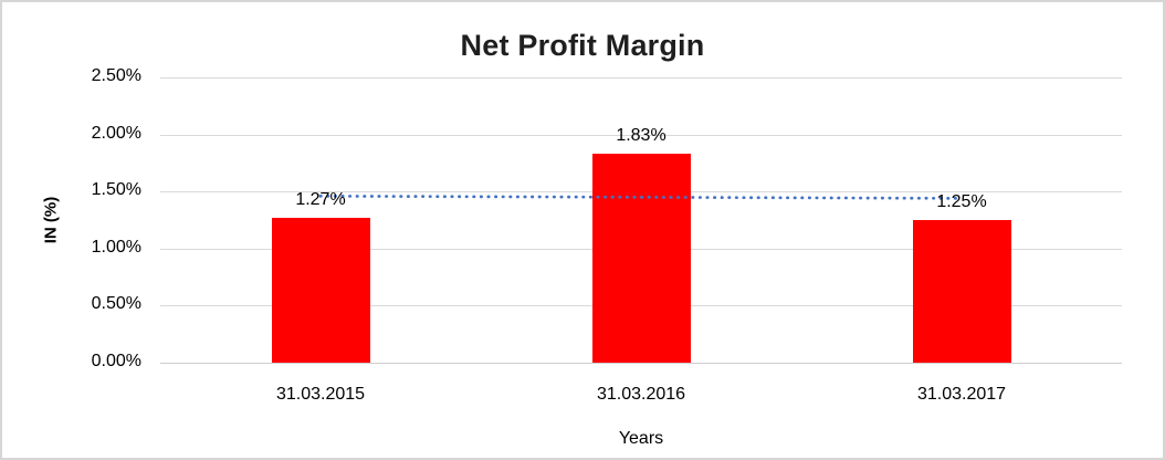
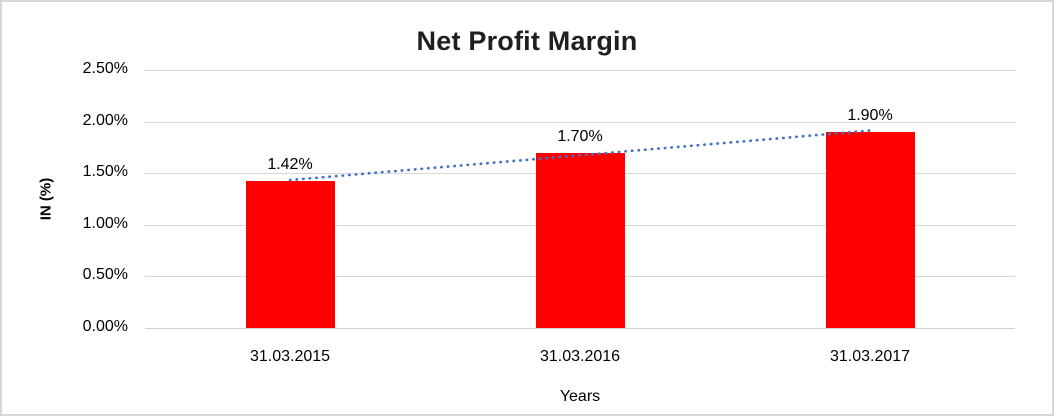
31.03.2015: 1.27% -> 1.42%
31.03.2016: 1.83% -> 1.70%
31.03.2017: 1.25% -> 1.90%
